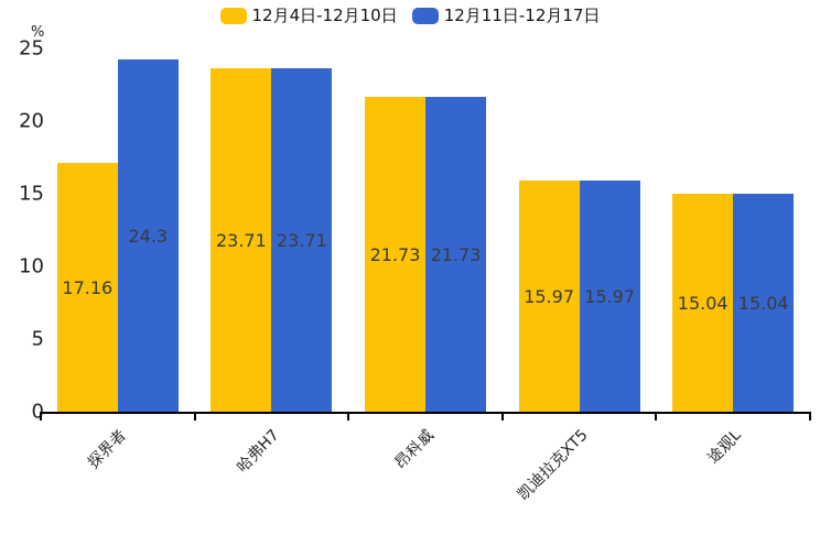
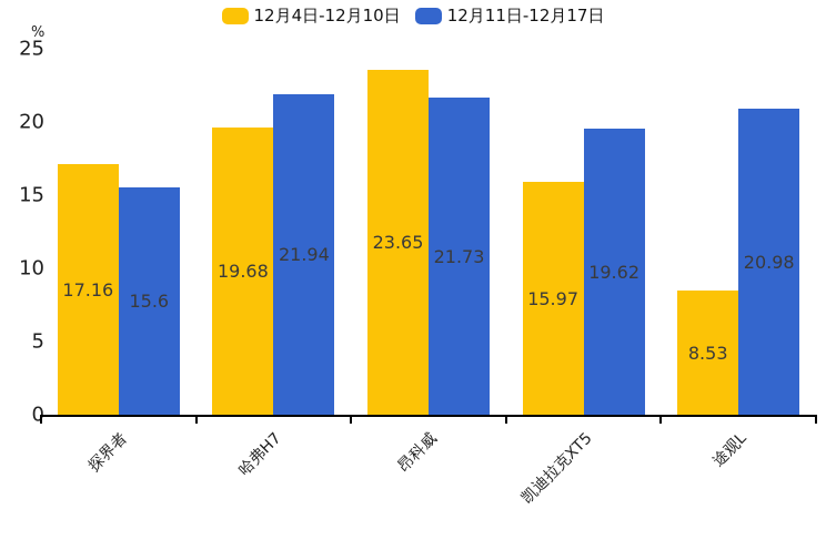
12月11日-12月17日/探界者: 24.3 -> 15.6
12月4日-12月10日/哈弗H7: 23.71 -> 19.68
12月11日-12月17日/哈弗H7: 23.71 -> 21.94
12月4日-12月10日/昂科威: 21.73 -> 23.65
12月11日-12月17日/凯迪拉克XT5: 15.97 -> 19.62
12月4日-12月10日/途观L: 15.04 -> 8.53
12月11日-12月17日/途观L: 15.04 -> 20.98
